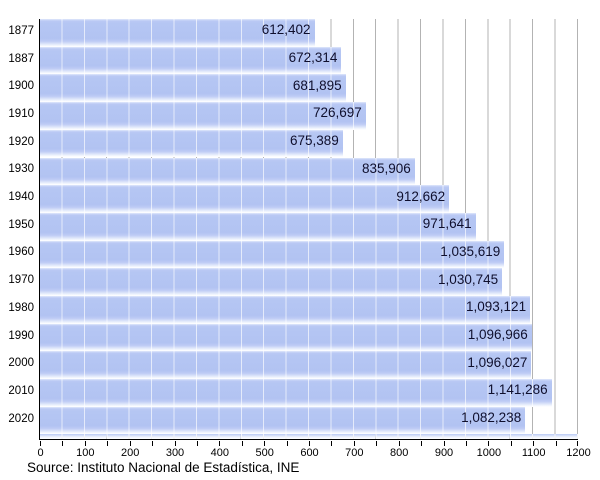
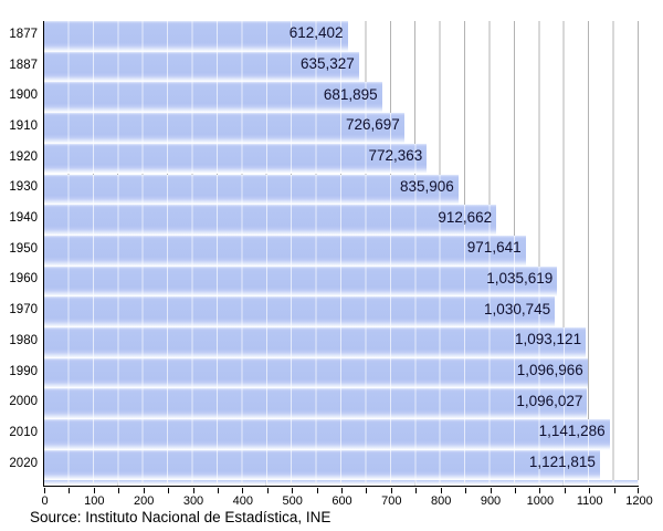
1887: 672,314 -> 635,327
1920: 675,389 -> 772,363
2020: 1,082,238 -> 1,121,815
